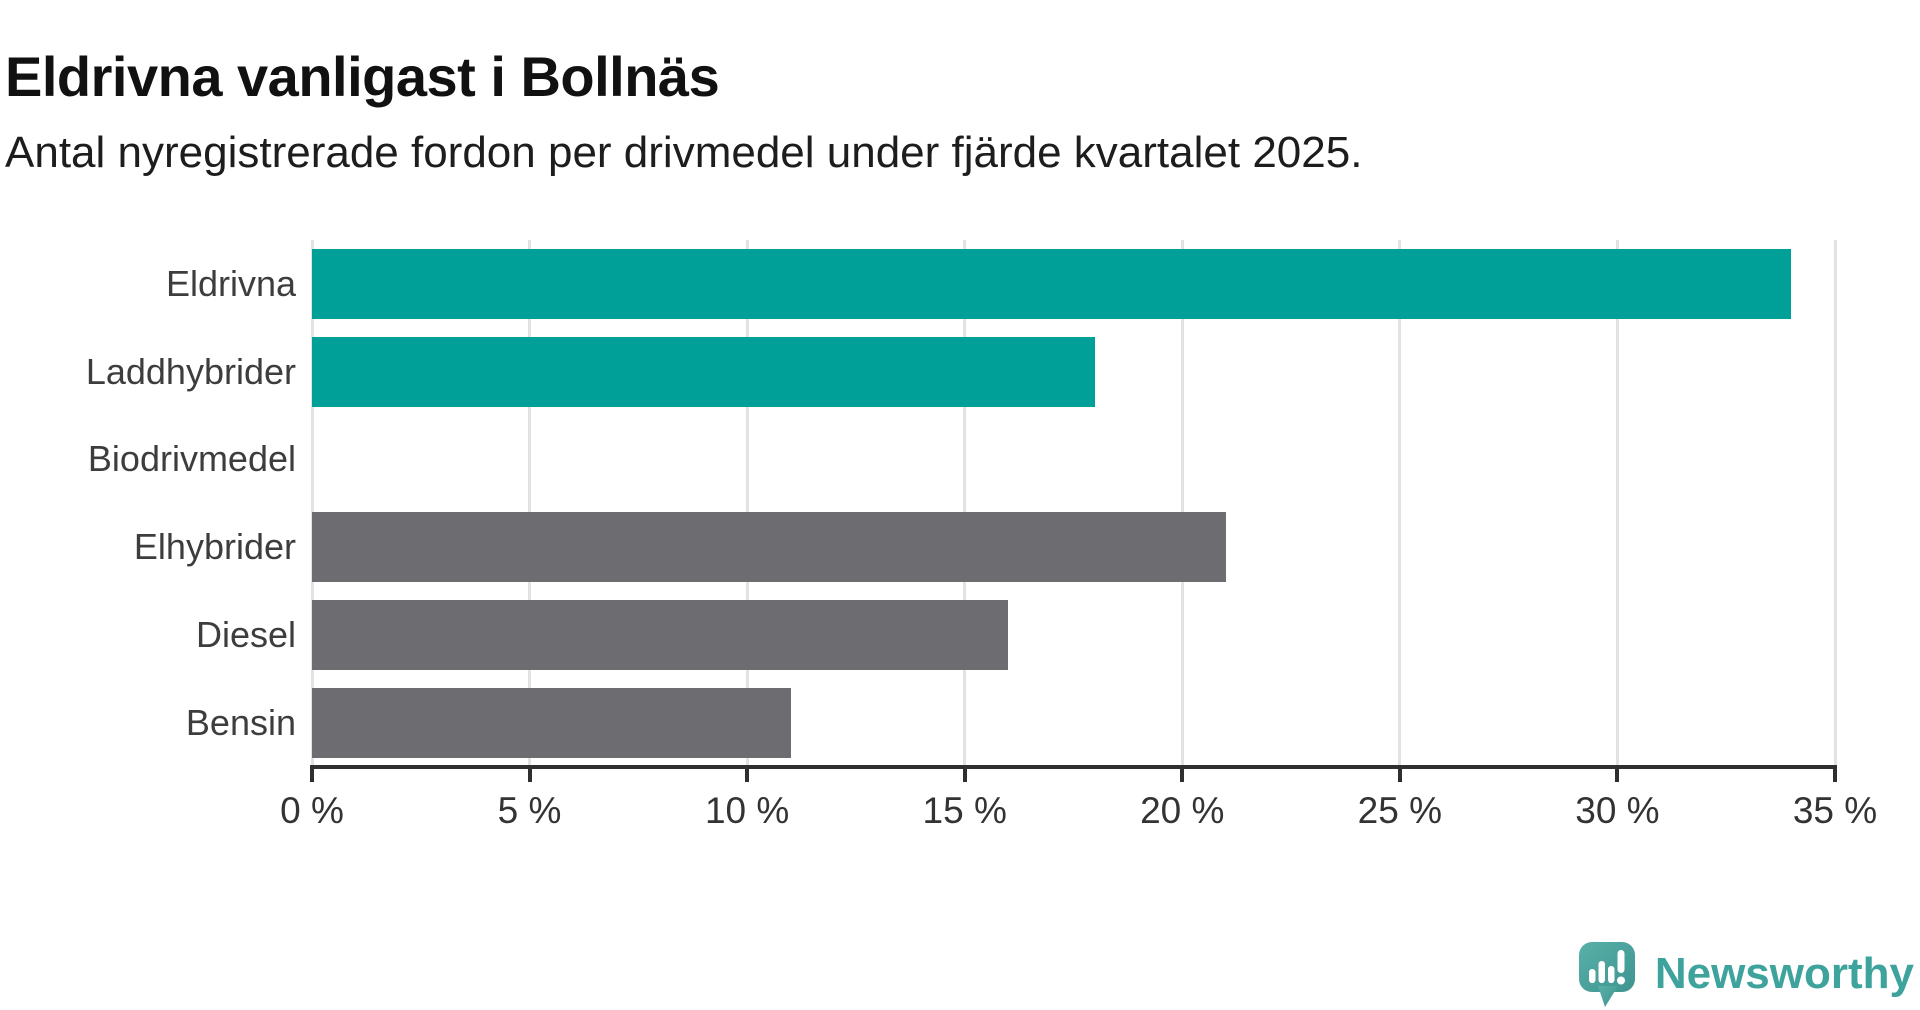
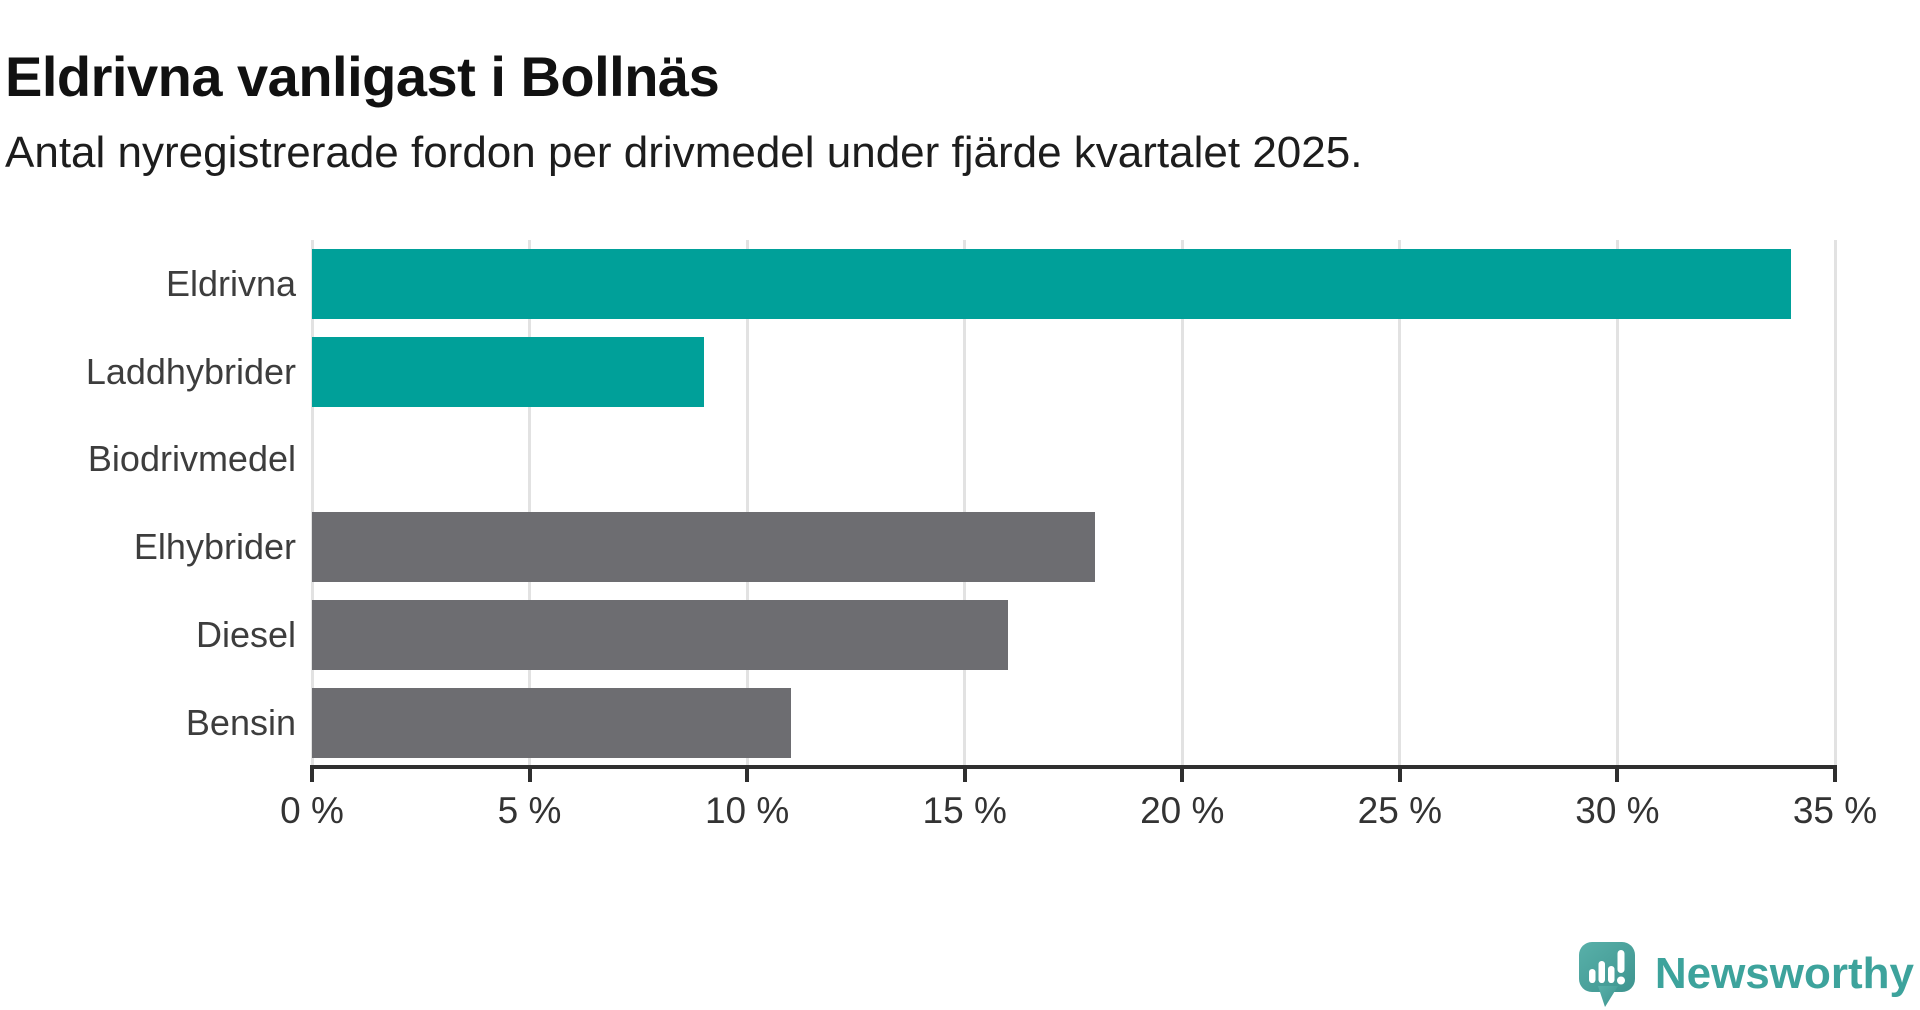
Laddhybrider: 18% -> 9%
Elhybrider: 21% -> 18%
